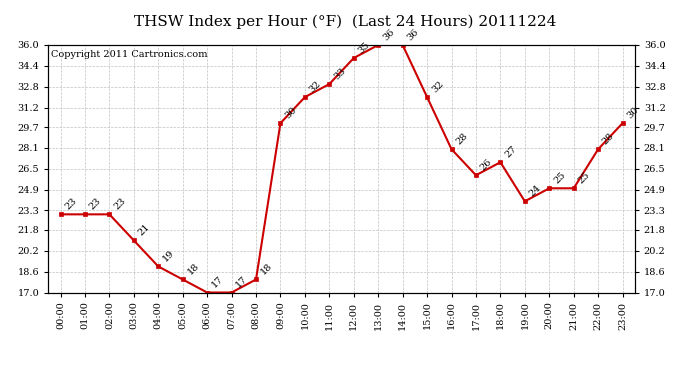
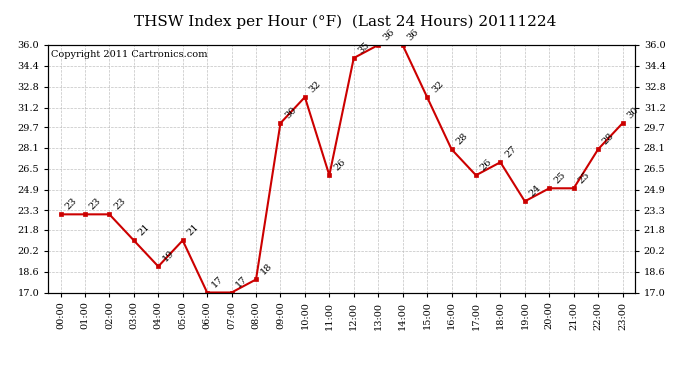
05:00: 18 -> 21
11:00: 33 -> 26
